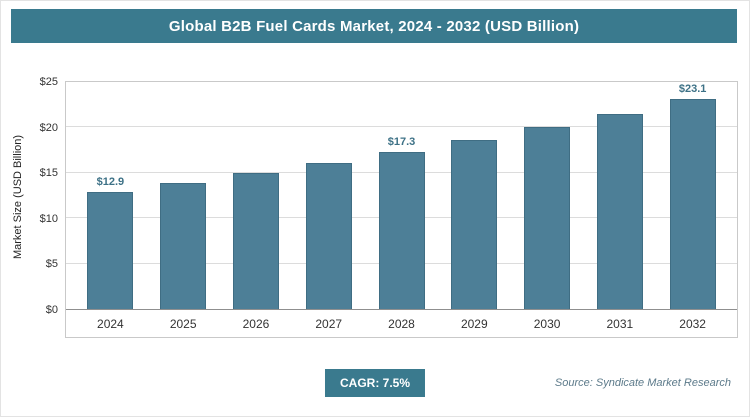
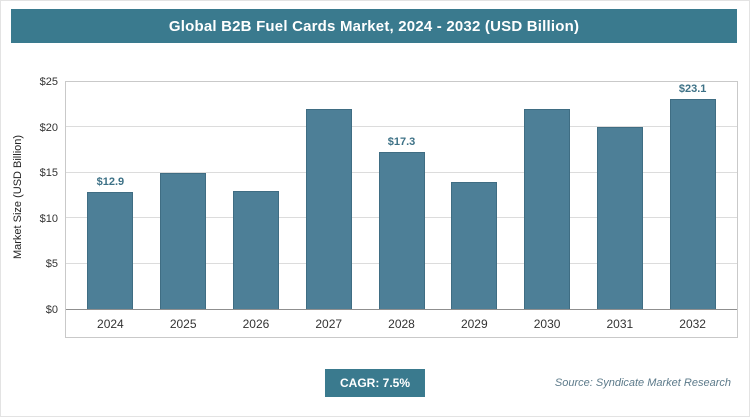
2025: $14 -> $15
2026: $15 -> $13
2027: $16 -> $22
2029: $19 -> $14
2030: $20 -> $22
2031: $22 -> $20
